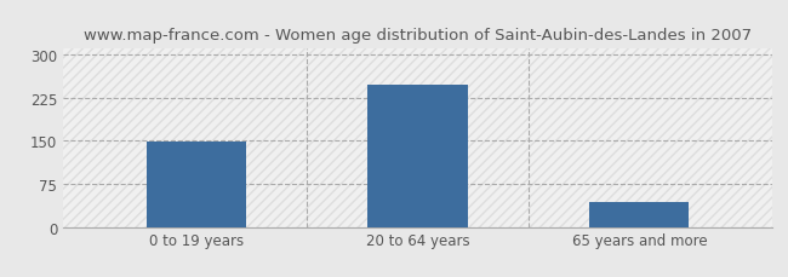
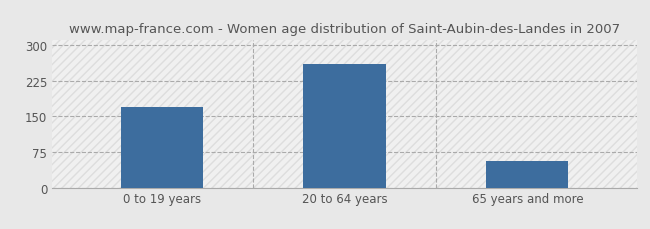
0 to 19 years: 148 -> 170
20 to 64 years: 248 -> 260
65 years and more: 43 -> 55
